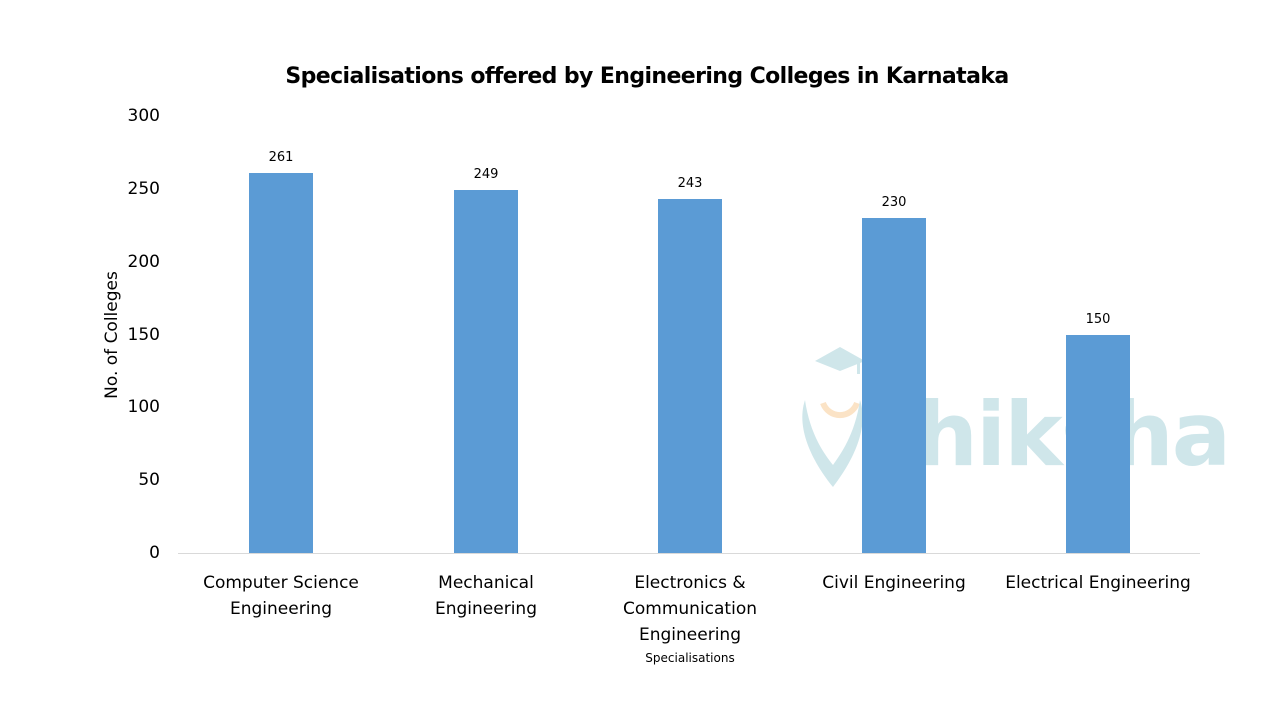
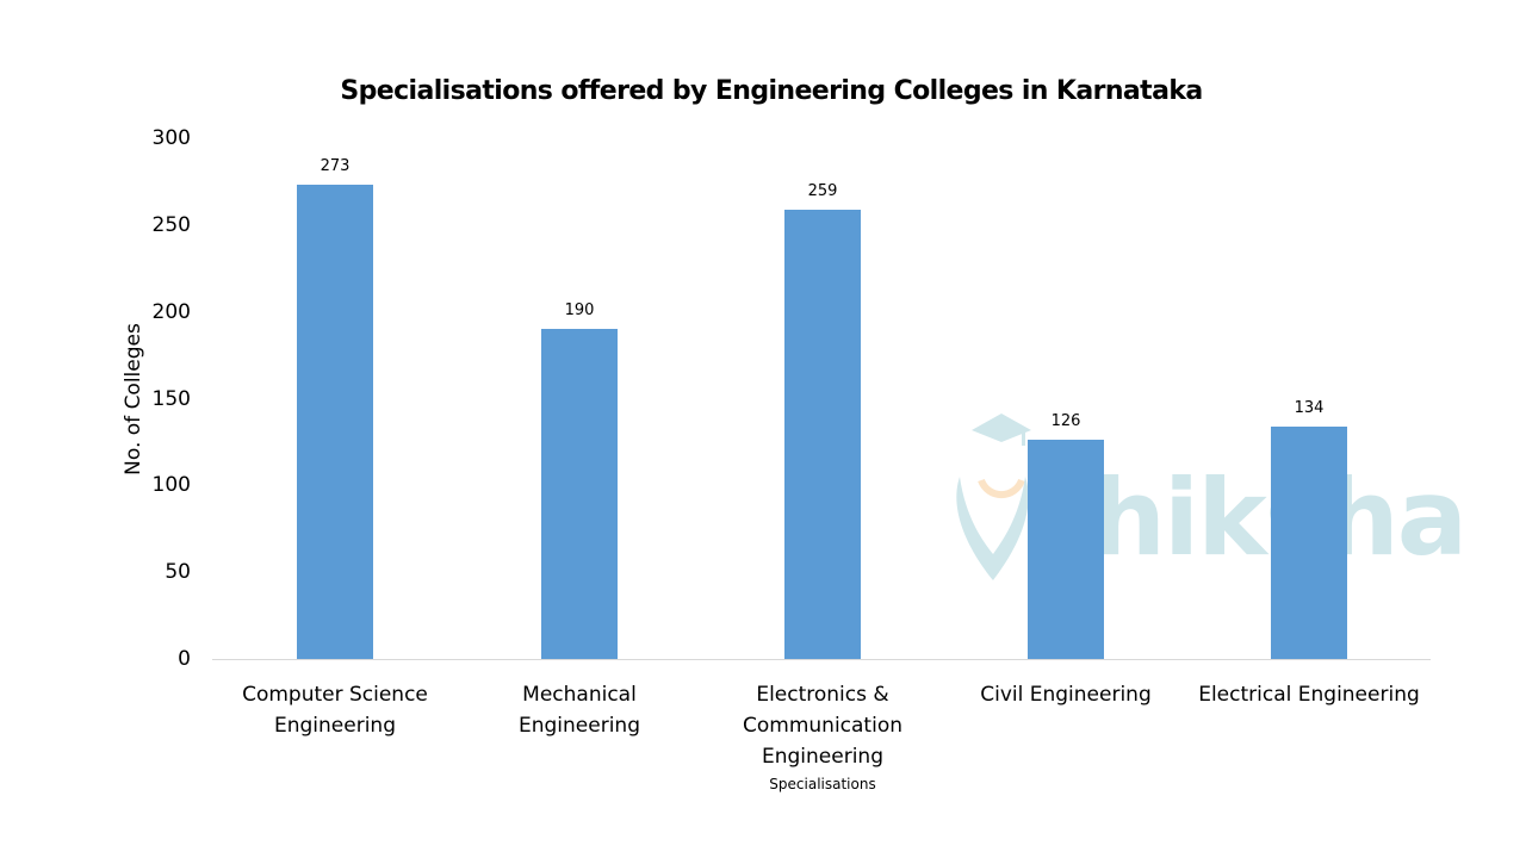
Computer Science Engineering: 261 -> 273
Mechanical Engineering: 249 -> 190
Electronics & Communication Engineering: 243 -> 259
Civil Engineering: 230 -> 126
Electrical Engineering: 150 -> 134
